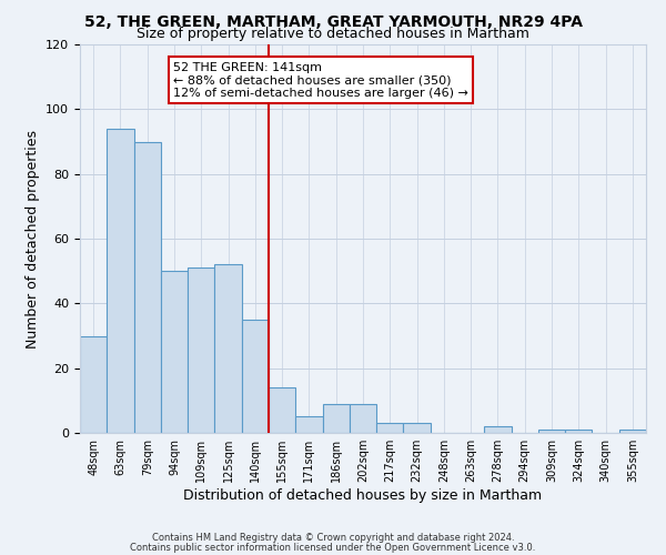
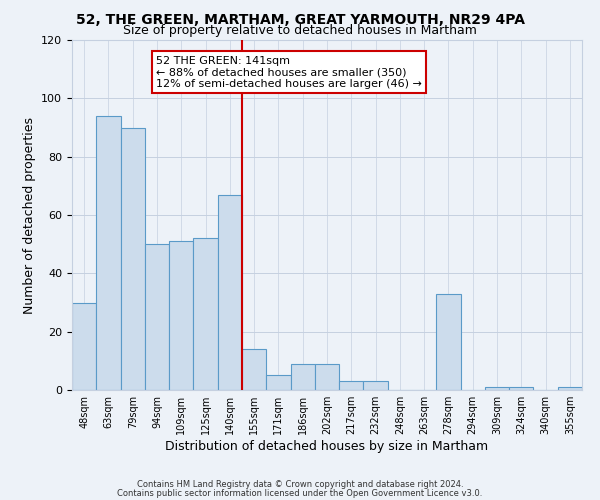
140sqm: 35 -> 67
278sqm: 2 -> 33
